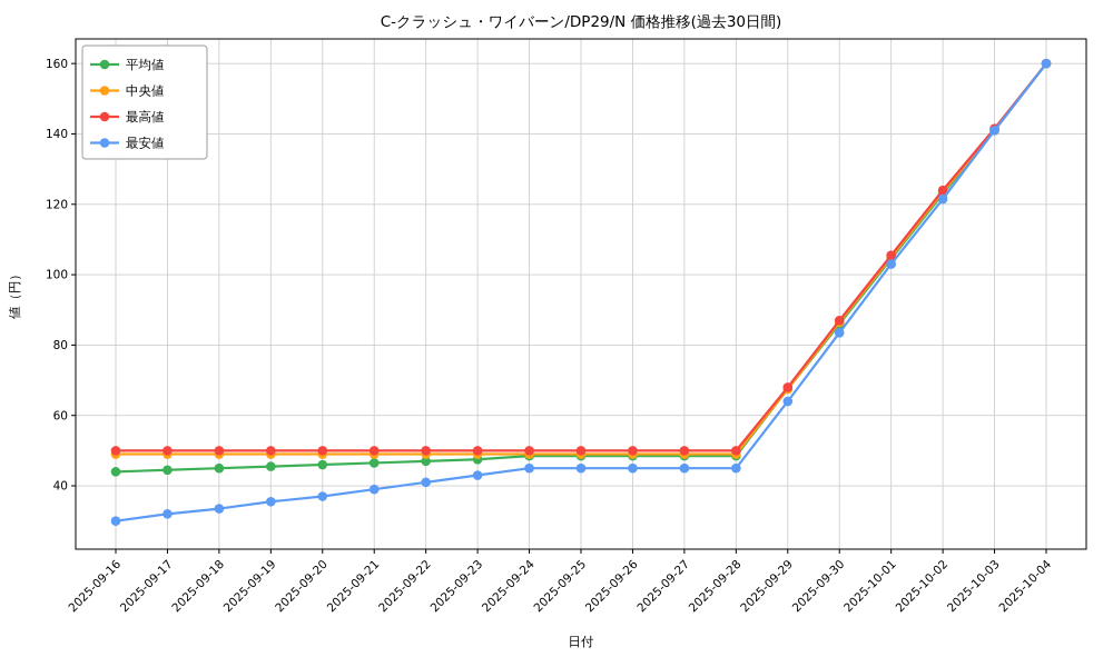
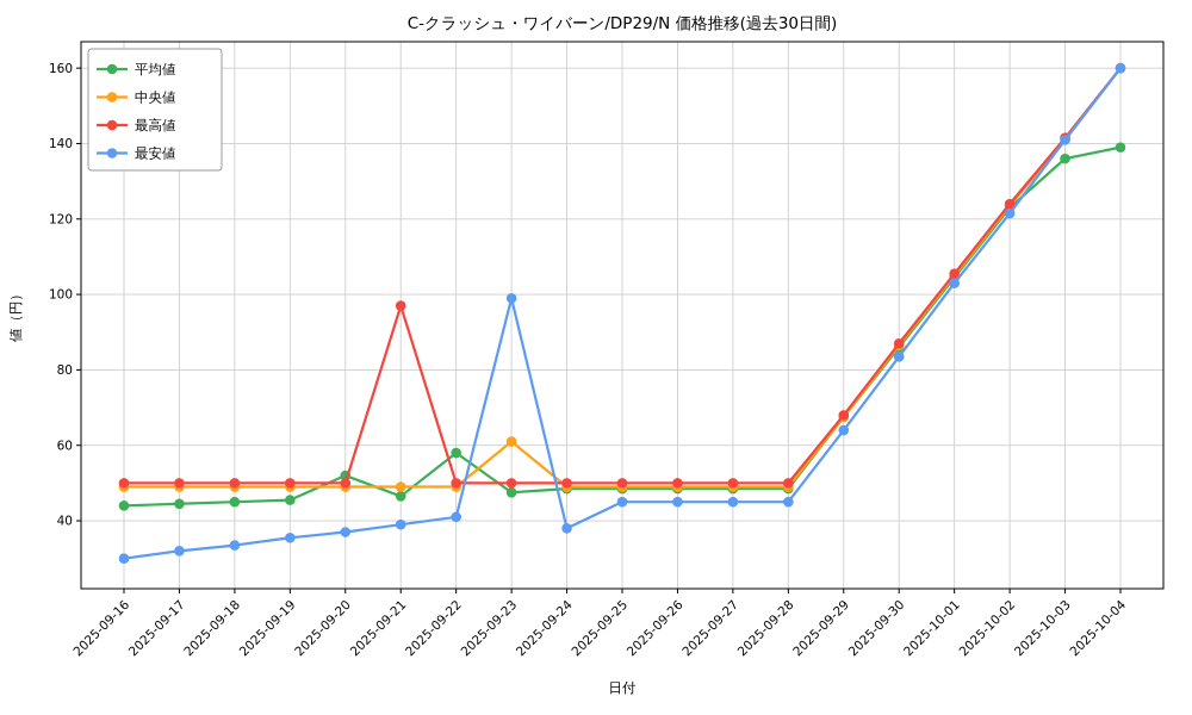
平均値/2025-09-20: 46 -> 52
最高値/2025-09-21: 50 -> 97
平均値/2025-09-22: 47 -> 58
中央値/2025-09-23: 49 -> 61
最安値/2025-09-23: 43 -> 99
最安値/2025-09-24: 45 -> 38
平均値/2025-10-03: 141 -> 136
平均値/2025-10-04: 160 -> 139
